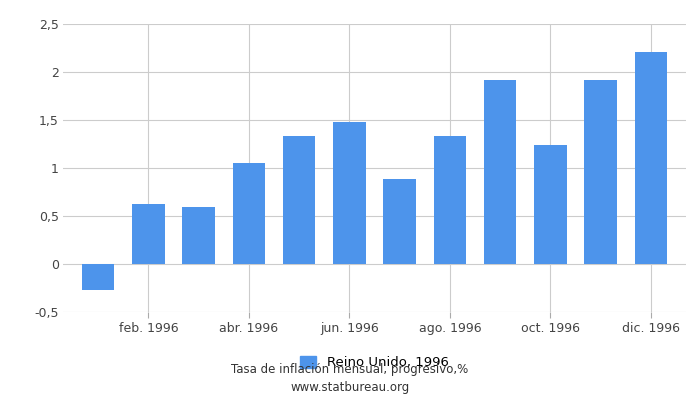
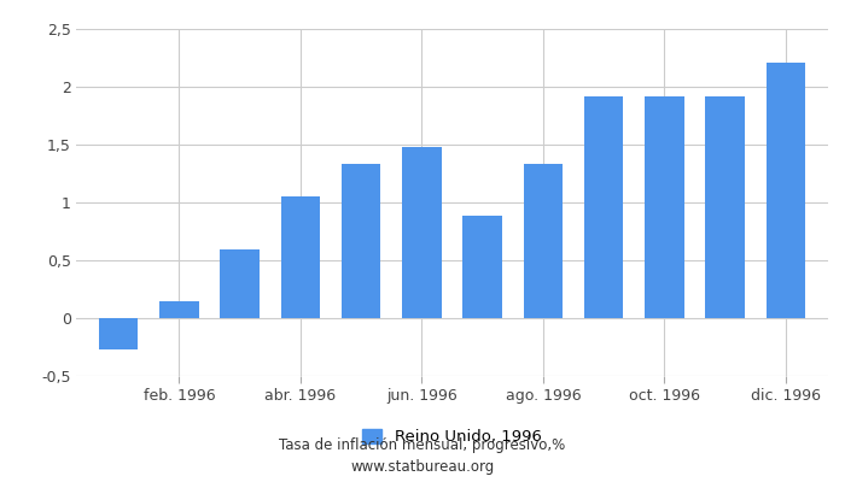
feb. 1996: 0,62 -> 0,15
oct. 1996: 1,24 -> 1,92
